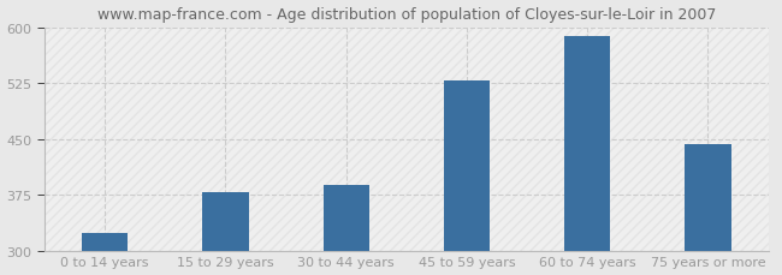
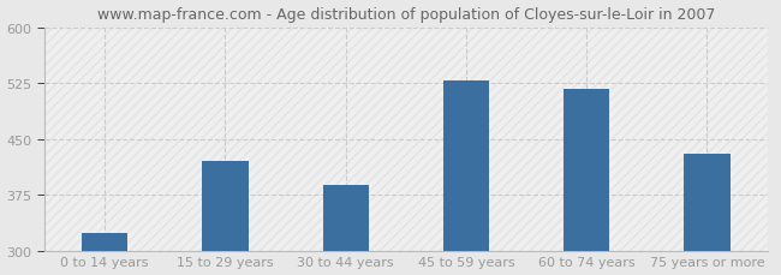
15 to 29 years: 378 -> 420
60 to 74 years: 588 -> 518
75 years or more: 443 -> 430
